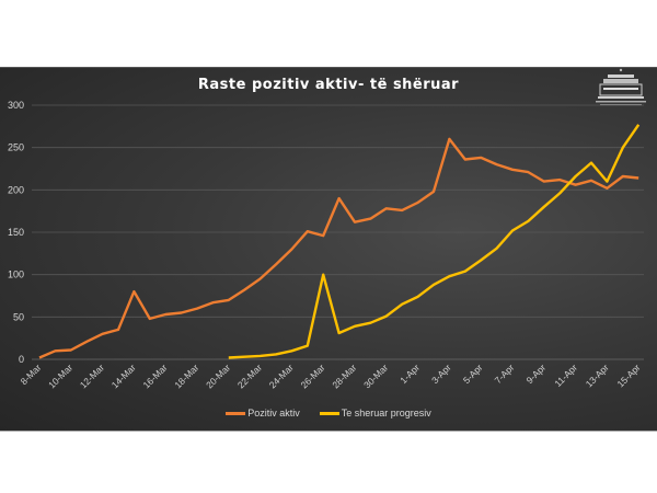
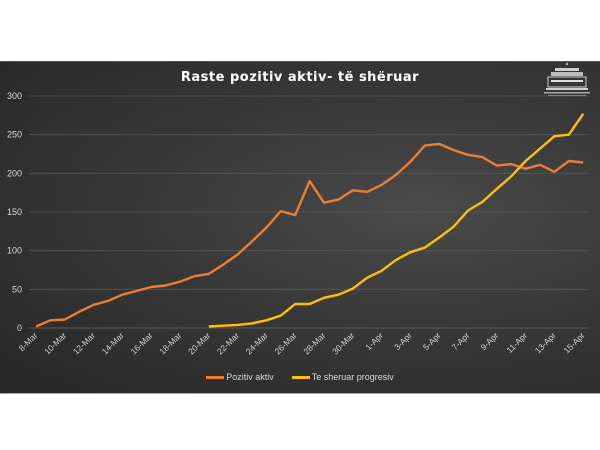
Pozitiv aktiv/14-Mar: 80 -> 40
Te sheruar progresiv/26-Mar: 100 -> 30
Pozitiv aktiv/3-Apr: 260 -> 220
Te sheruar progresiv/13-Apr: 210 -> 250
